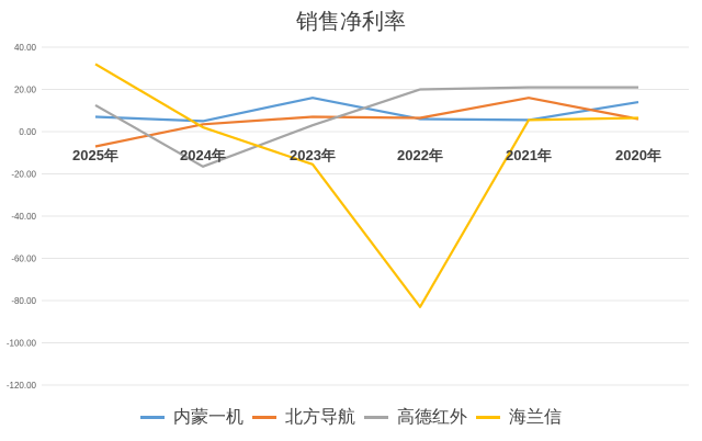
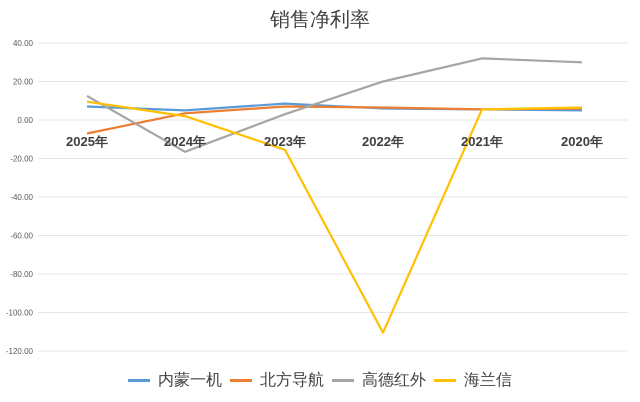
海兰信/2025年: 32 -> 10
内蒙一机/2023年: 16 -> 8
海兰信/2022年: -83 -> -110
北方导航/2021年: 16 -> 6
高德红外/2021年: 21 -> 32
内蒙一机/2020年: 14 -> 5
高德红外/2020年: 21 -> 30
